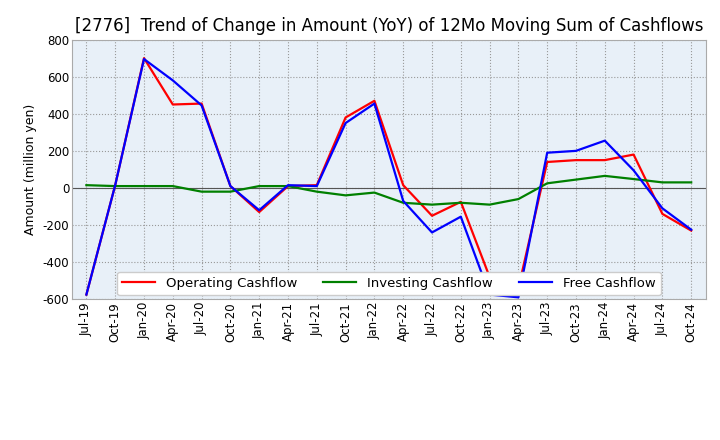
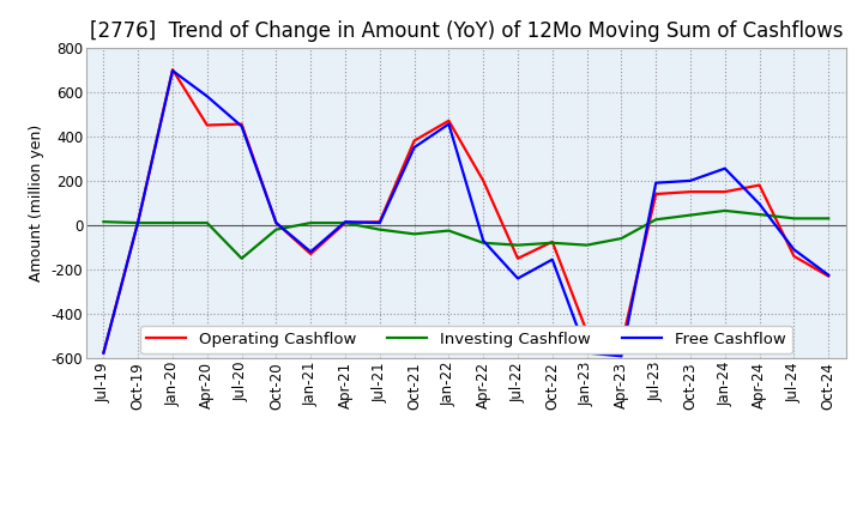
Investing Cashflow/Jul-20: -20 -> -150
Operating Cashflow/Apr-22: 20 -> 200
